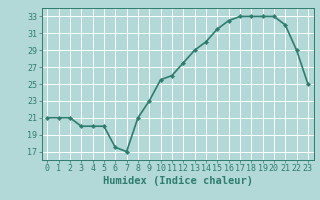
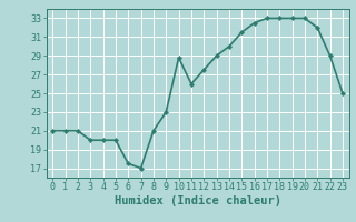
10: 25.5 -> 28.8
